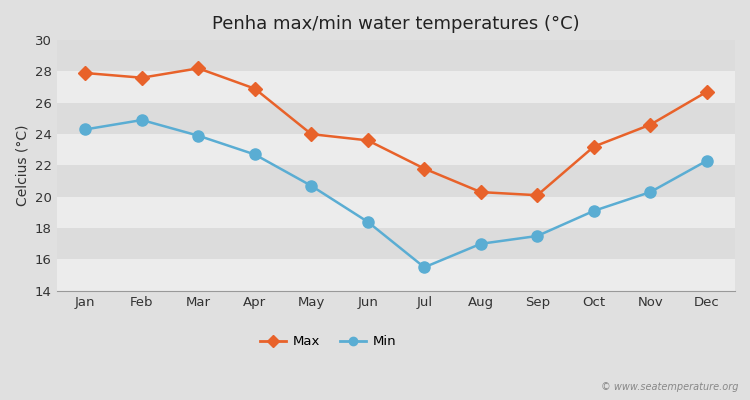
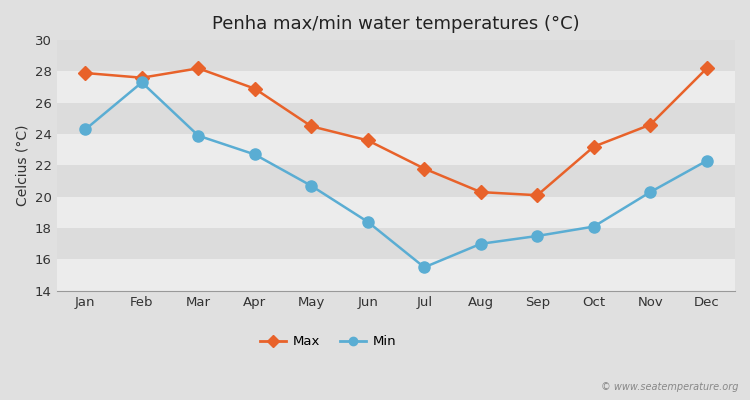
Min/Feb: 24.9 -> 27.3
Max/May: 24.0 -> 24.5
Min/Oct: 19.1 -> 18.1
Max/Dec: 26.7 -> 28.2
